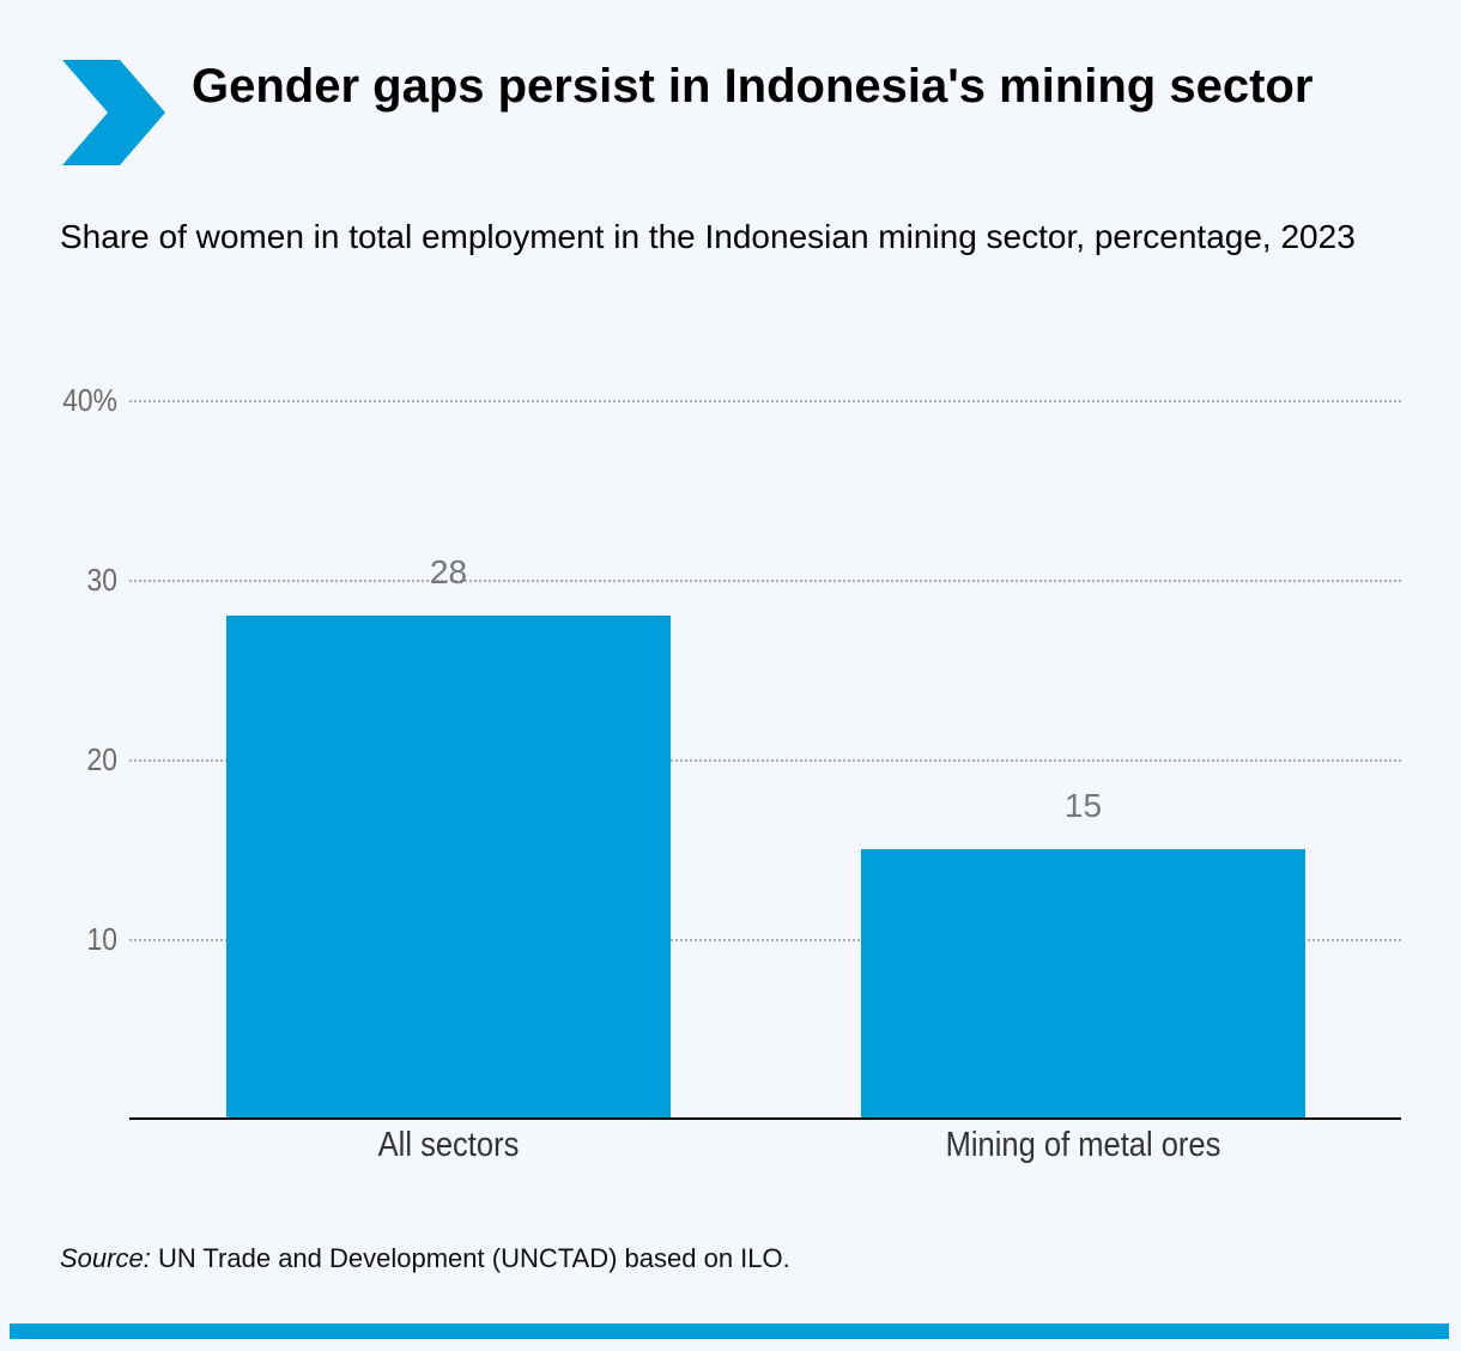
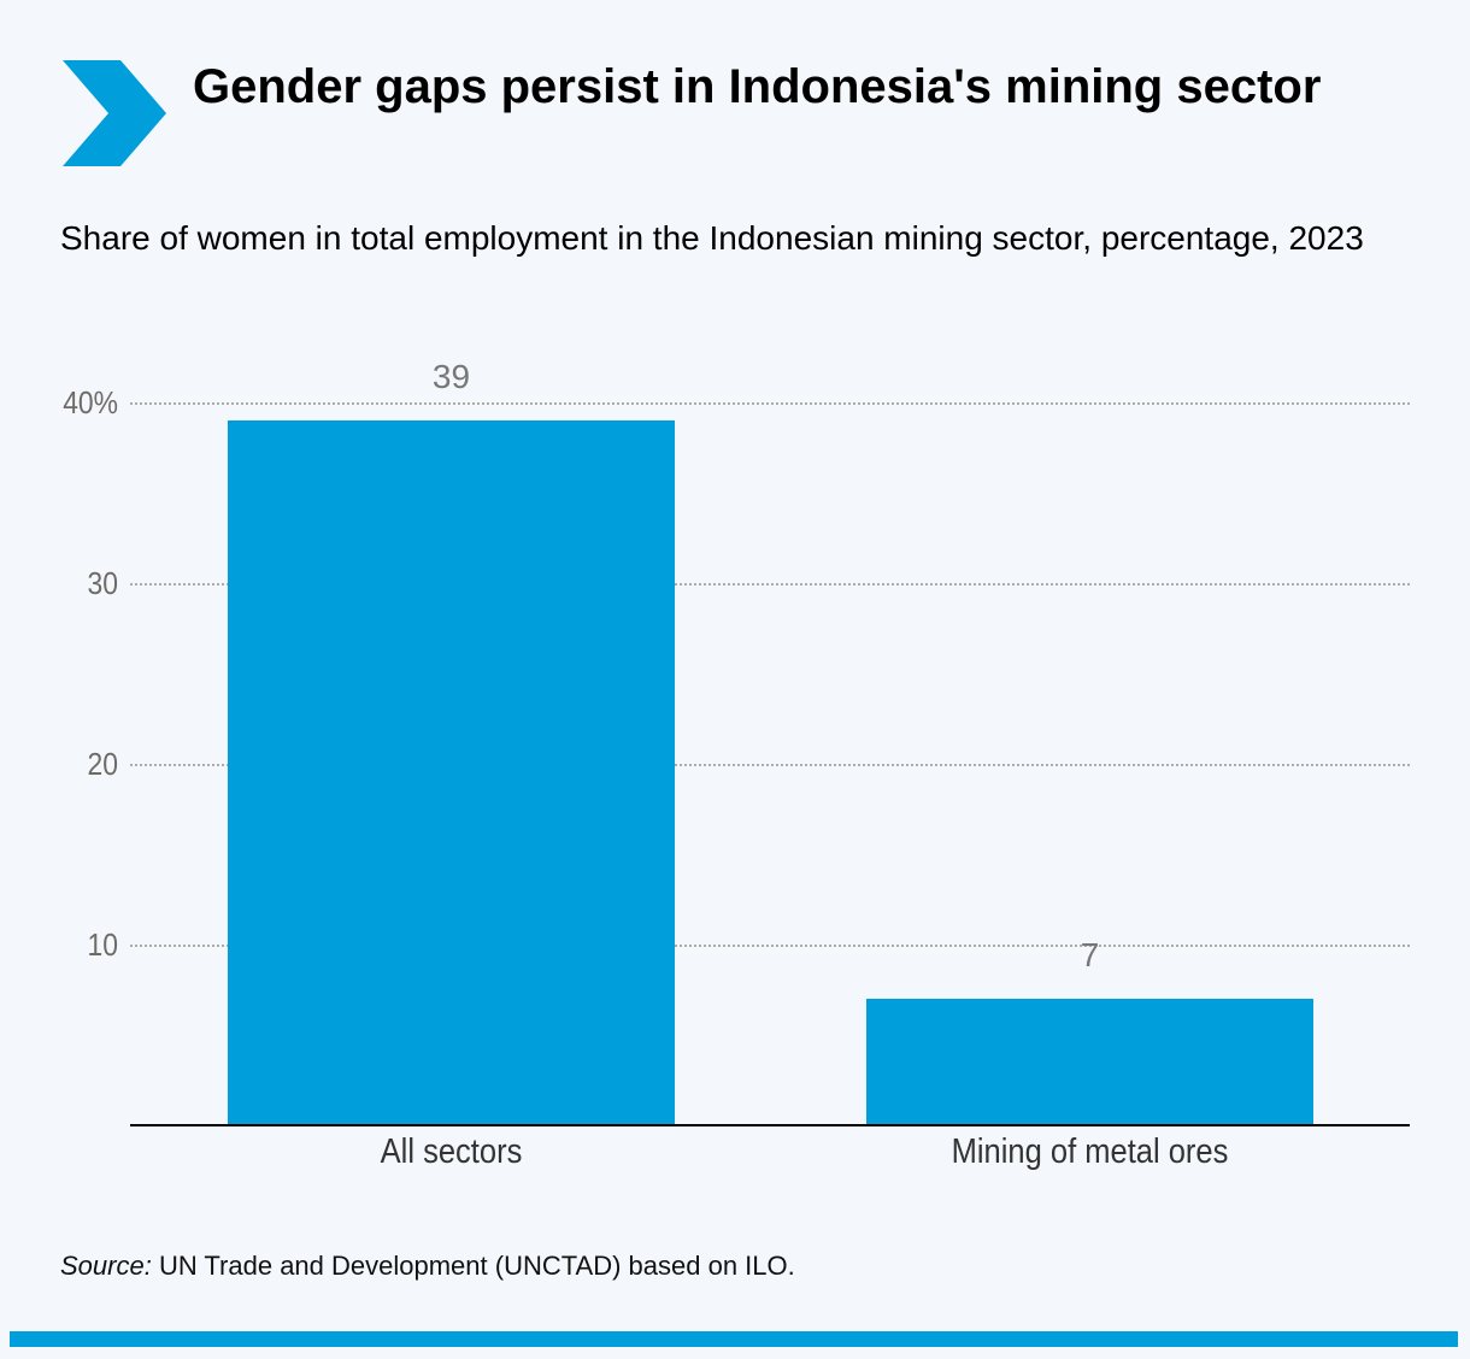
All sectors: 28 -> 39
Mining of metal ores: 15 -> 7
